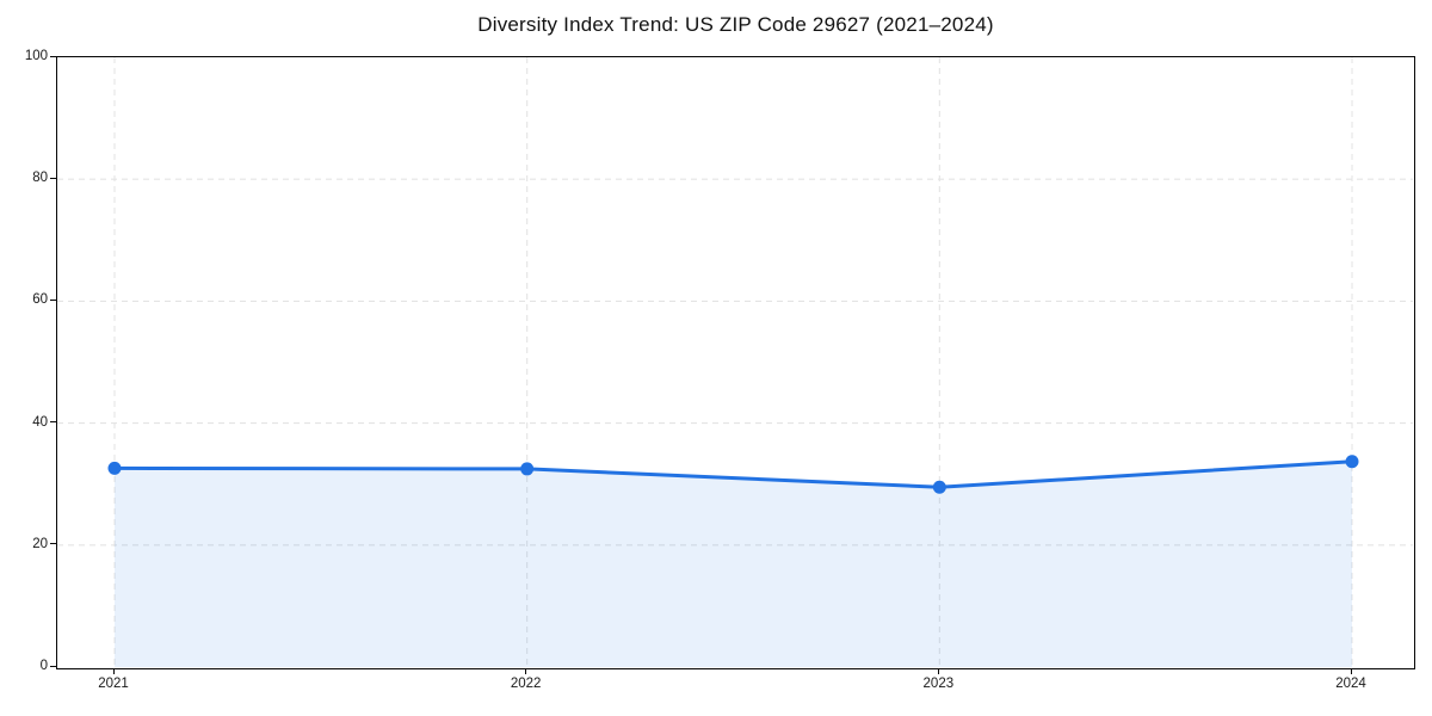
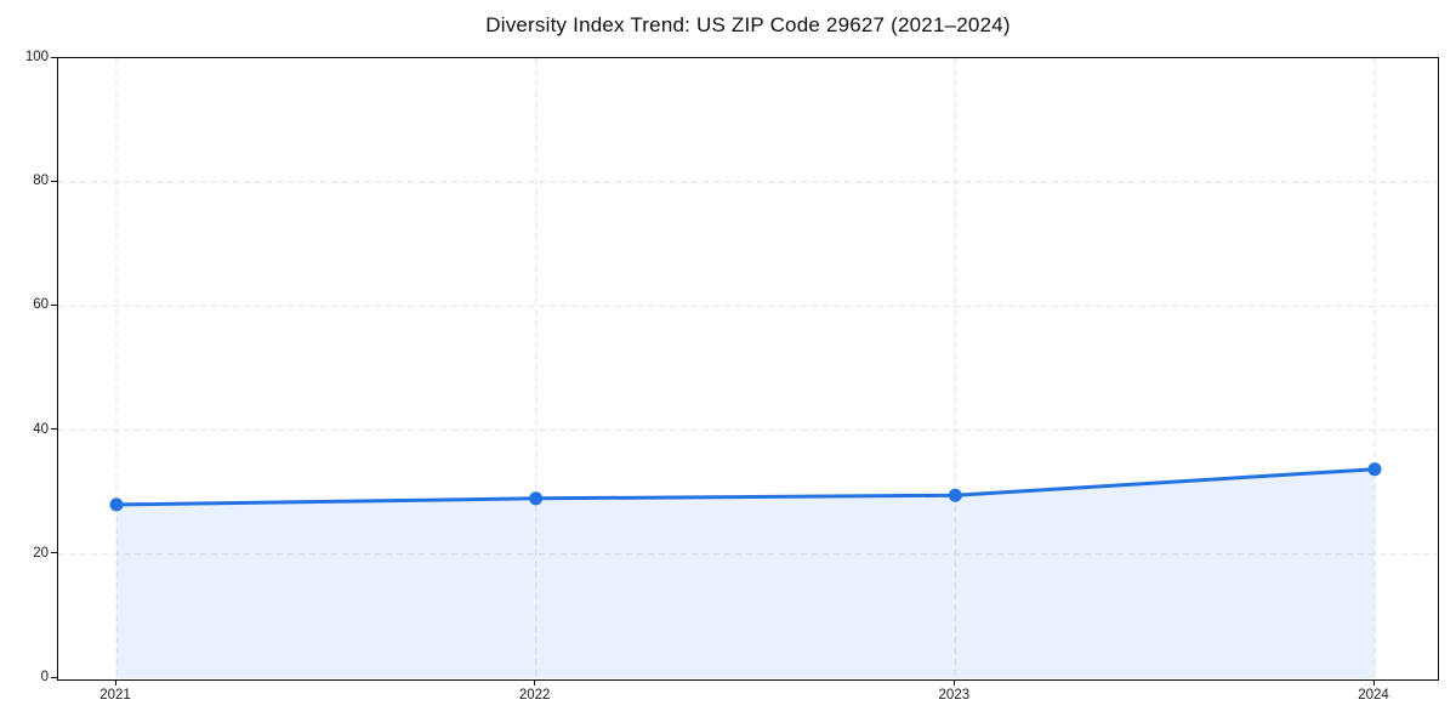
2021: 33 -> 28
2022: 32 -> 29
